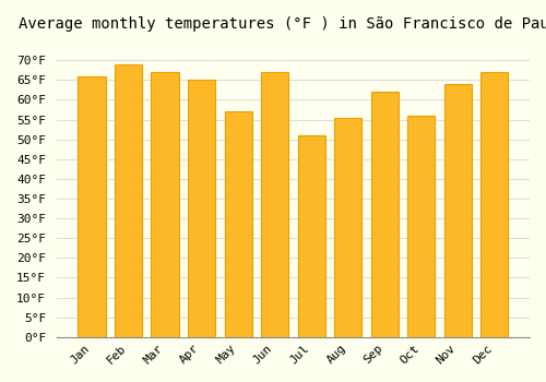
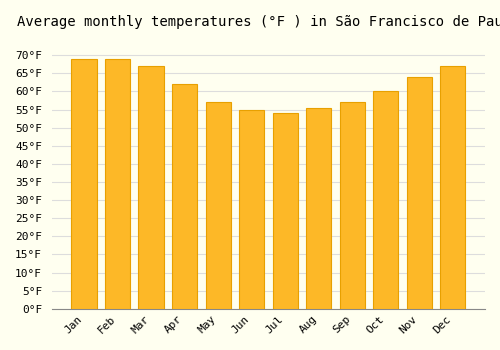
Jan: 66.0°F -> 69.0°F
Apr: 65.0°F -> 62.0°F
Jun: 67.0°F -> 55.0°F
Jul: 51.0°F -> 54.0°F
Sep: 62.0°F -> 57.0°F
Oct: 56.0°F -> 60.0°F
